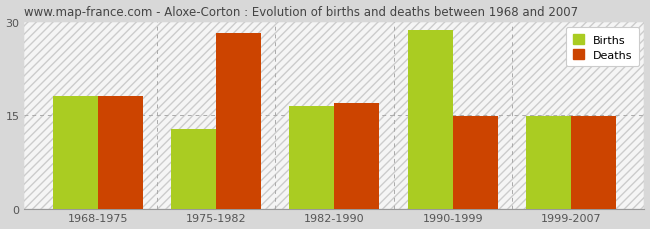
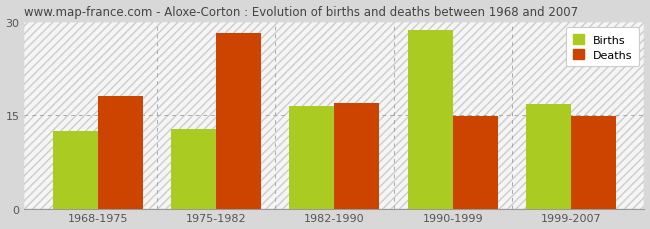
Births/1968-1975: 18.0 -> 12.4
Births/1999-2007: 14.8 -> 16.8
